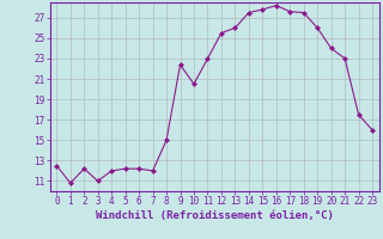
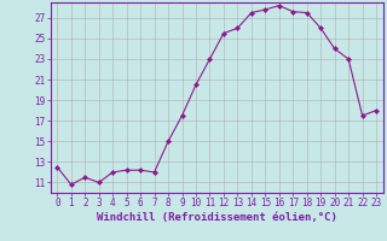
2: 12.2 -> 11.5
9: 22.4 -> 17.5
23: 16.0 -> 18.0
